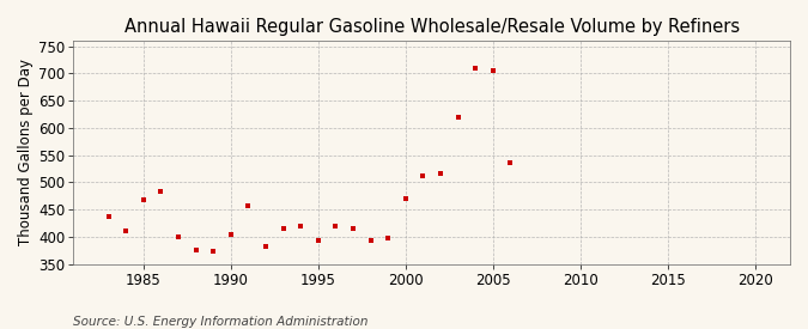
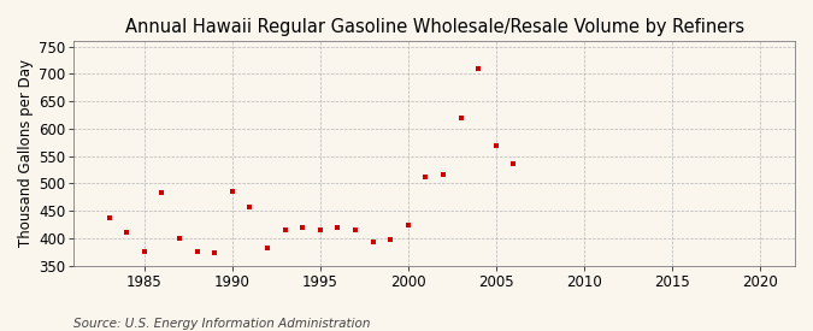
1985: 468 -> 375
1990: 404 -> 485
1995: 393 -> 415
2000: 470 -> 425
2005: 706 -> 570
